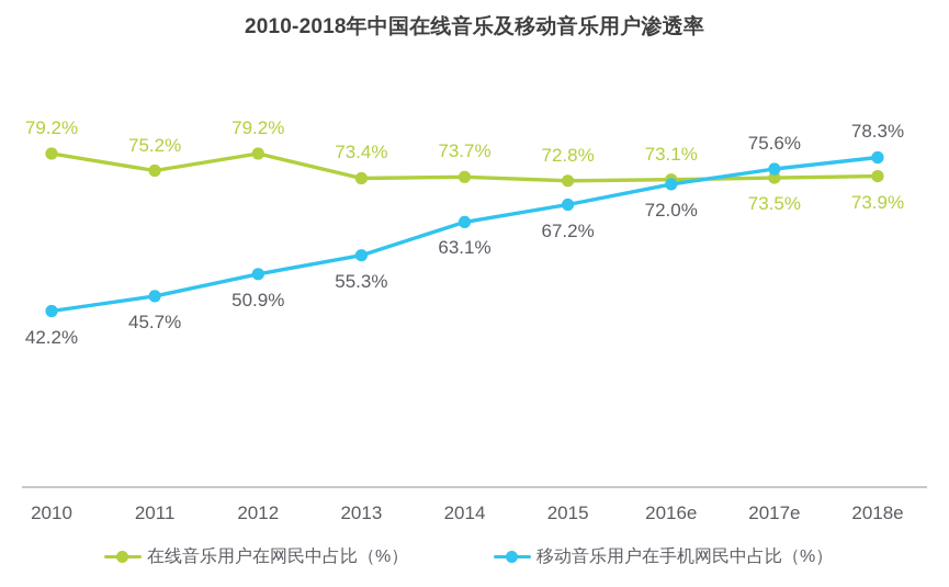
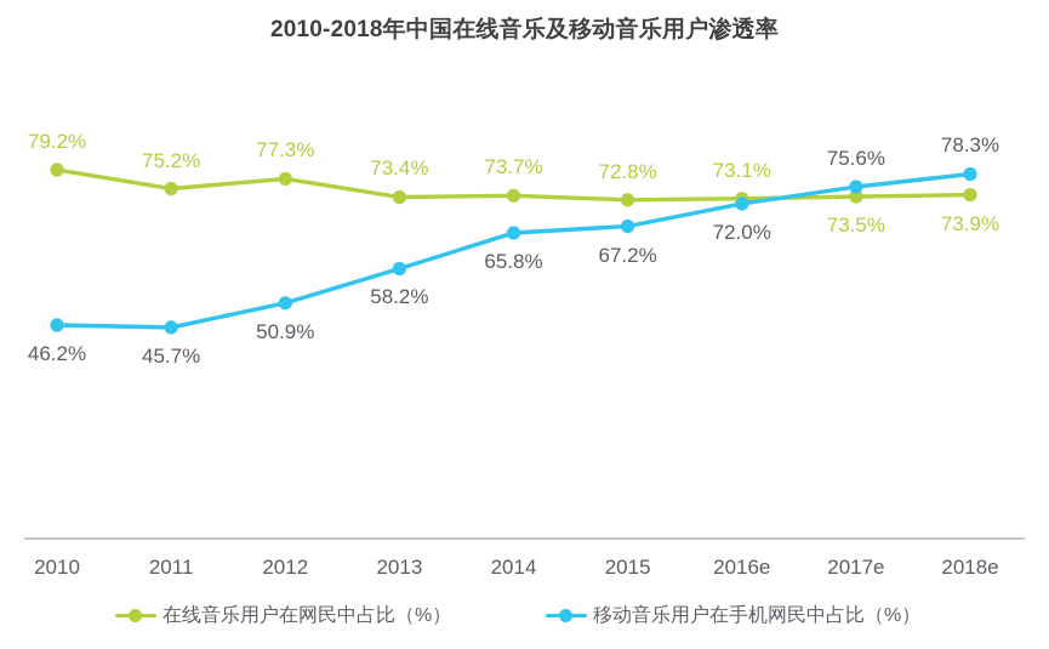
移动音乐用户在手机网民中占比（%）/2010: 42.2% -> 46.2%
在线音乐用户在网民中占比（%）/2012: 79.2% -> 77.3%
移动音乐用户在手机网民中占比（%）/2013: 55.3% -> 58.2%
移动音乐用户在手机网民中占比（%）/2014: 63.1% -> 65.8%
